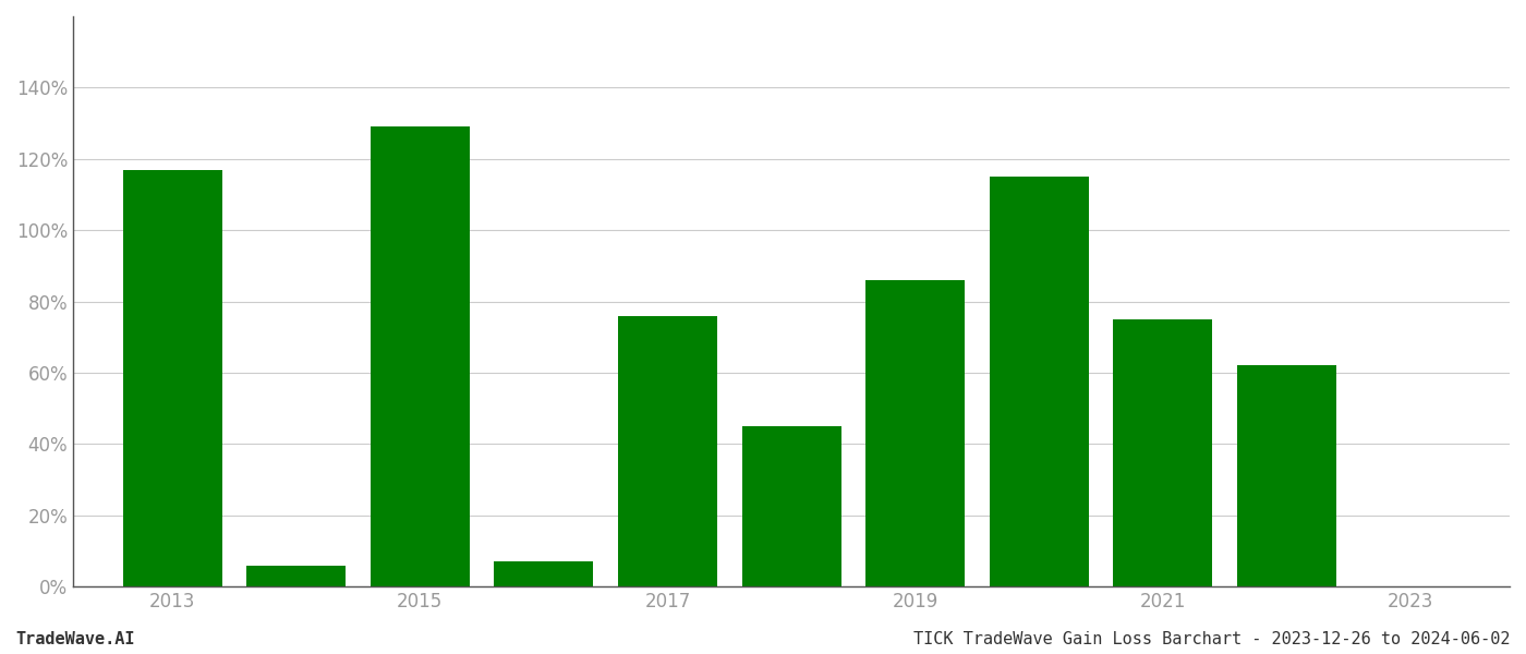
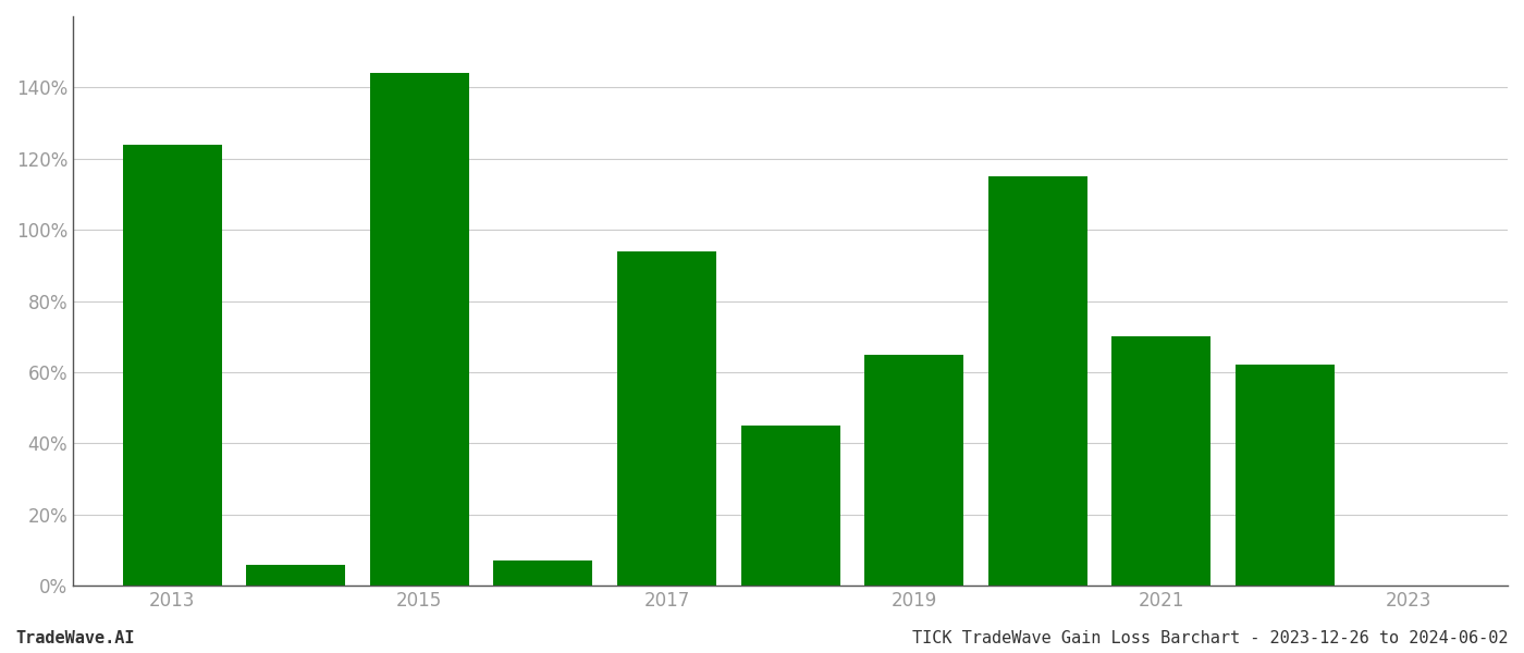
2013: 117% -> 124%
2015: 129% -> 144%
2017: 76% -> 94%
2019: 86% -> 65%
2021: 75% -> 70%
